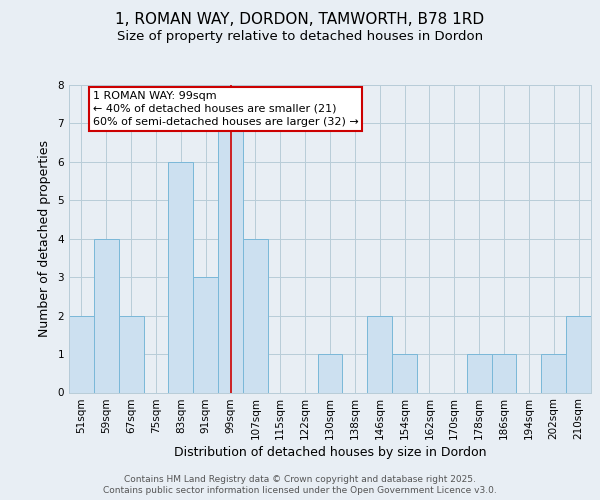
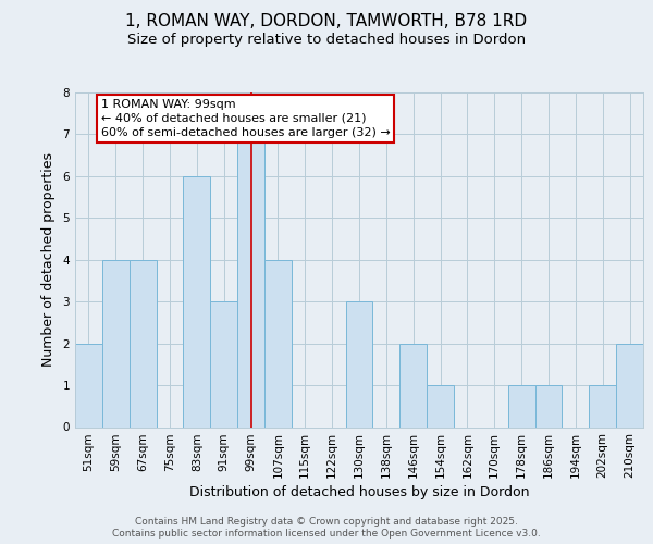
67sqm: 2 -> 4
130sqm: 1 -> 3
